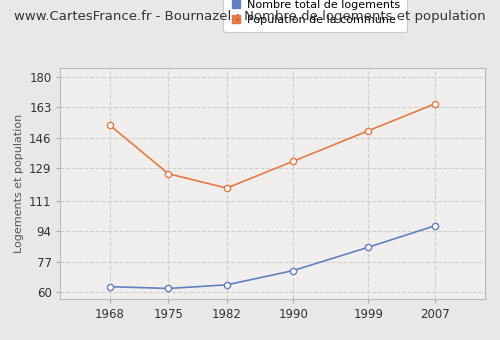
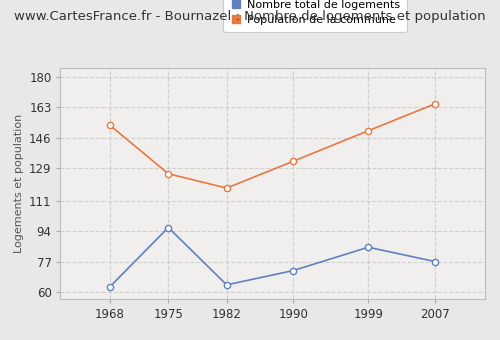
Nombre total de logements/1975: 62 -> 96
Nombre total de logements/2007: 97 -> 77
